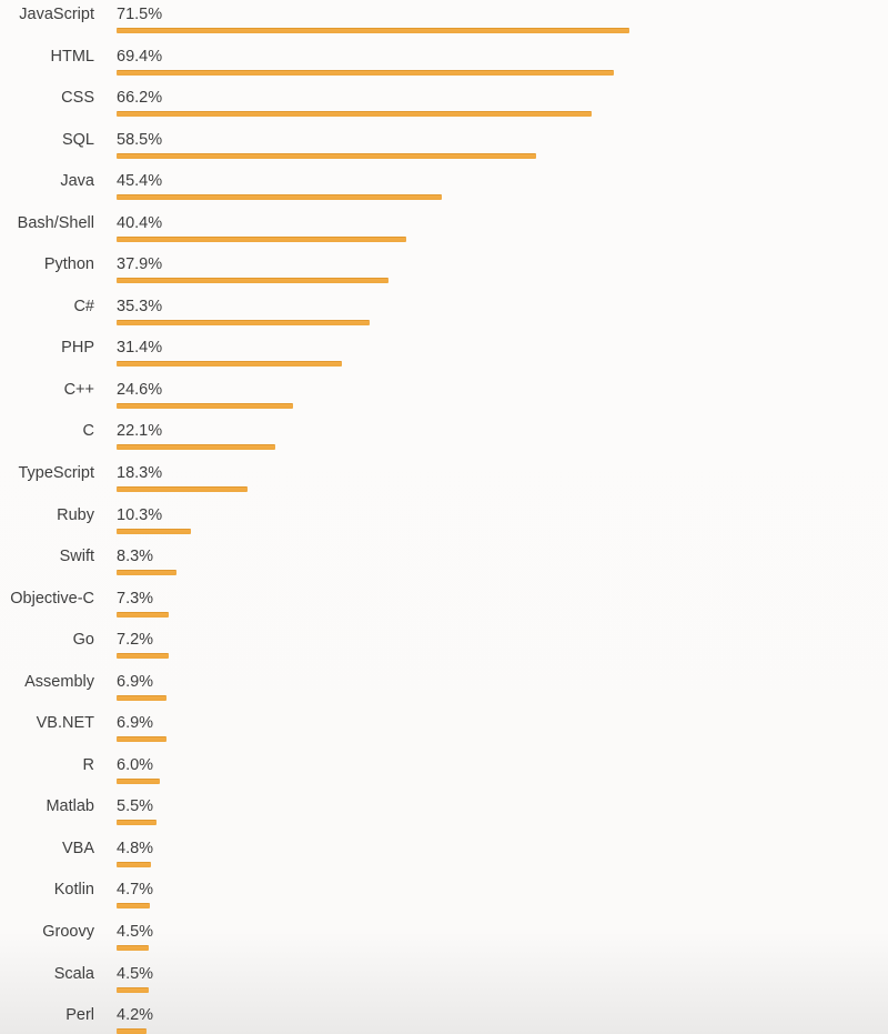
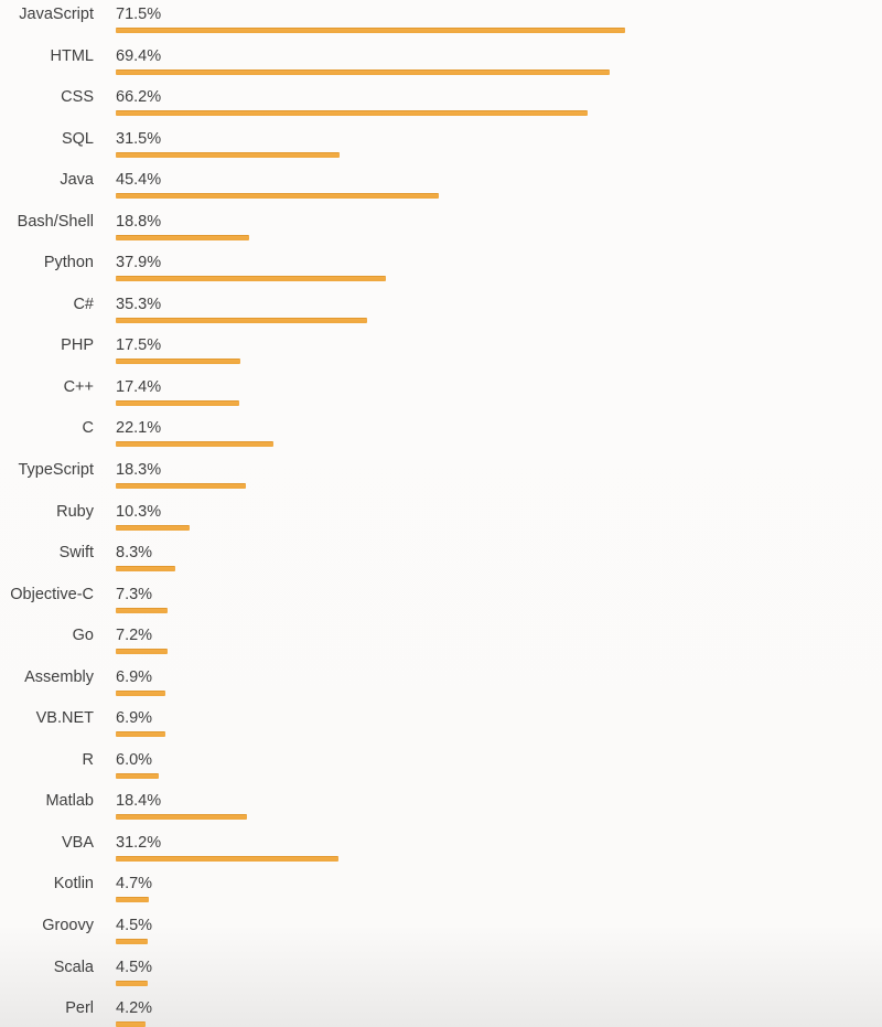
SQL: 58.5% -> 31.5%
Bash/Shell: 40.4% -> 18.8%
PHP: 31.4% -> 17.5%
C++: 24.6% -> 17.4%
Matlab: 5.5% -> 18.4%
VBA: 4.8% -> 31.2%
